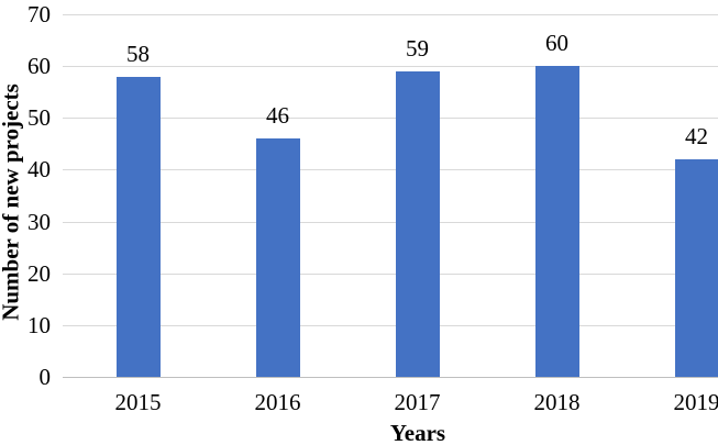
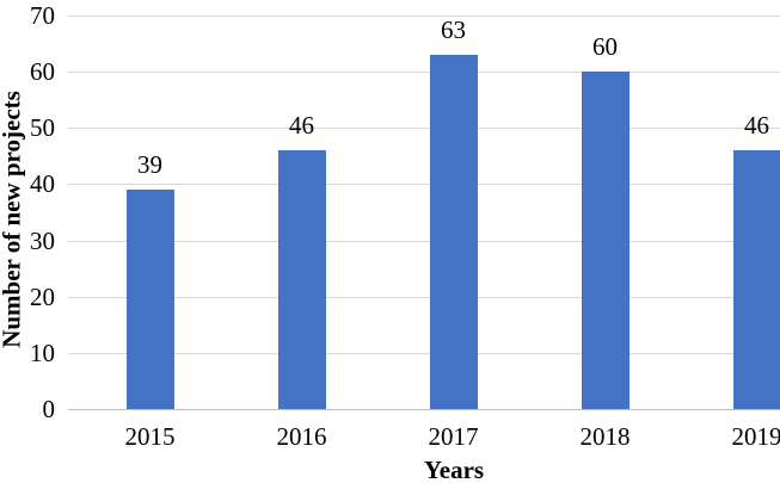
2015: 58 -> 39
2017: 59 -> 63
2019: 42 -> 46
